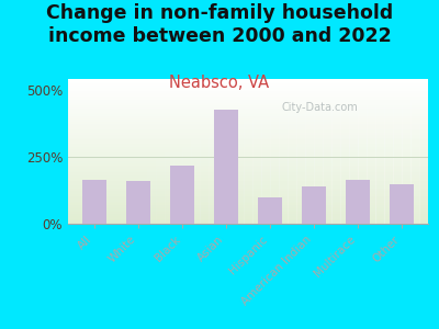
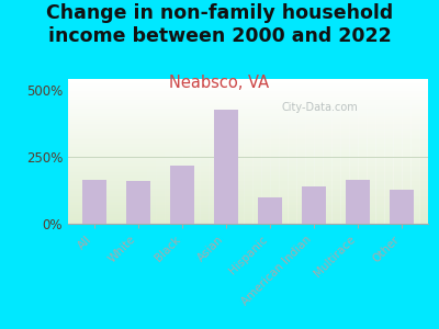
Other: 148% -> 125%
